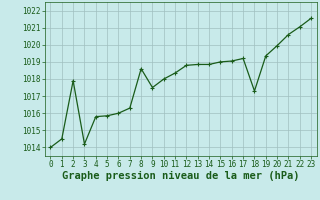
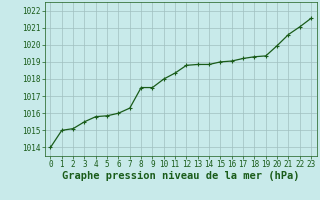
1: 1014.5 -> 1015.0
2: 1017.9 -> 1015.1
3: 1014.2 -> 1015.5
8: 1018.6 -> 1017.5
18: 1017.3 -> 1019.3
